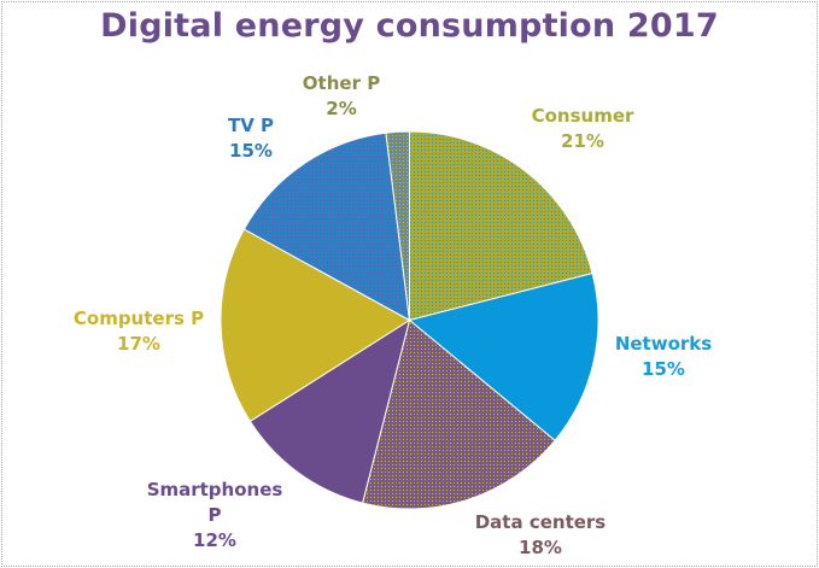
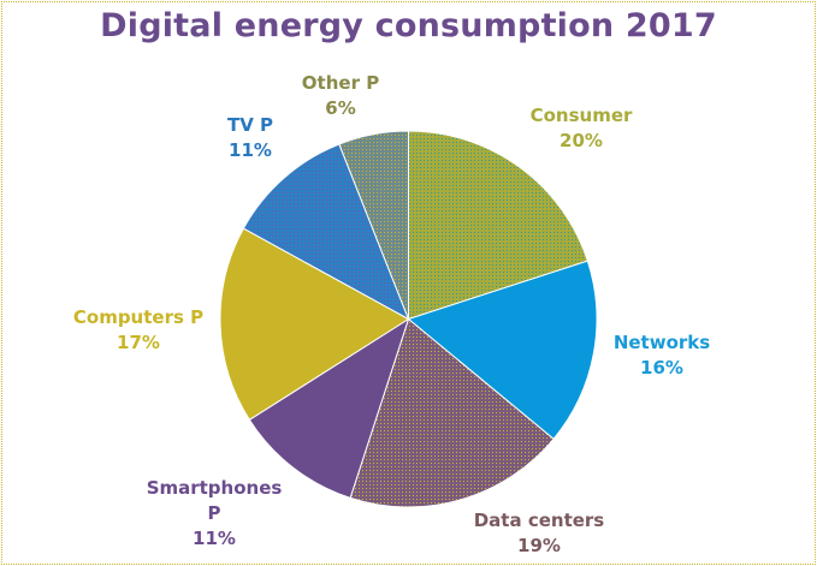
Consumer: 21% -> 20%
Networks: 15% -> 16%
Data centers: 18% -> 19%
Smartphones P: 12% -> 11%
TV P: 15% -> 11%
Other P: 2% -> 6%
